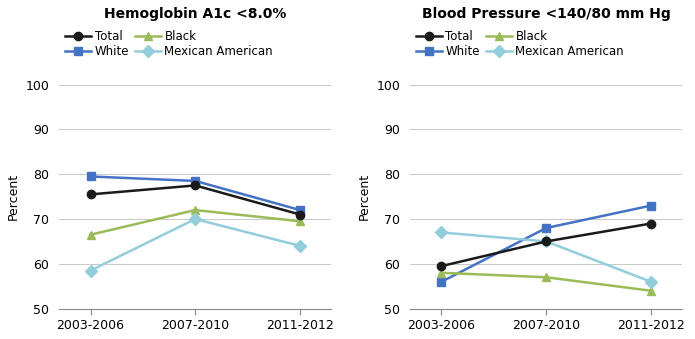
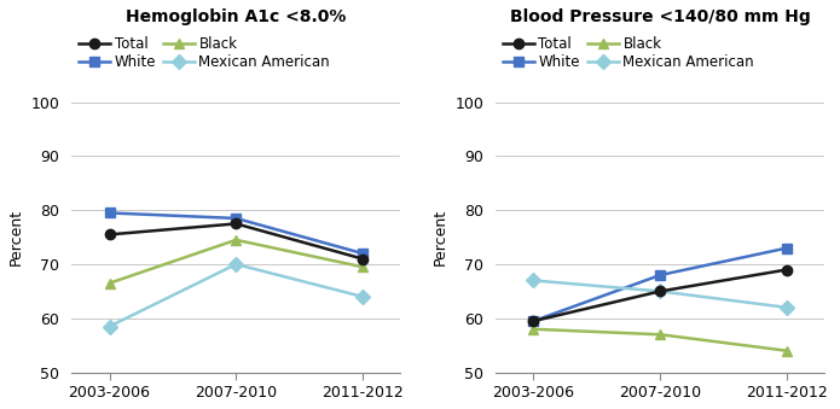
Hemoglobin A1c <8.0%/Black/2007-2010: 72.0 -> 74.5
Blood Pressure <140/80 mm Hg/White/2003-2006: 56.0 -> 59.5
Blood Pressure <140/80 mm Hg/Mexican American/2011-2012: 56 -> 62
